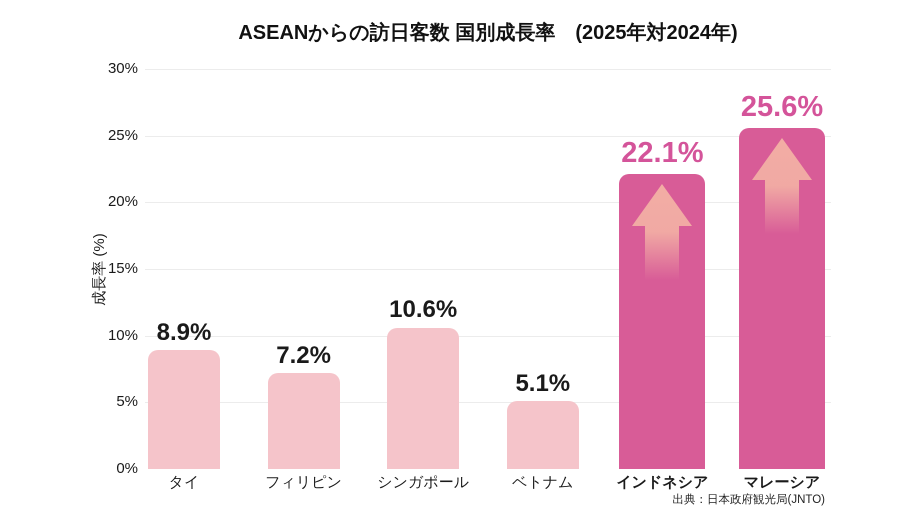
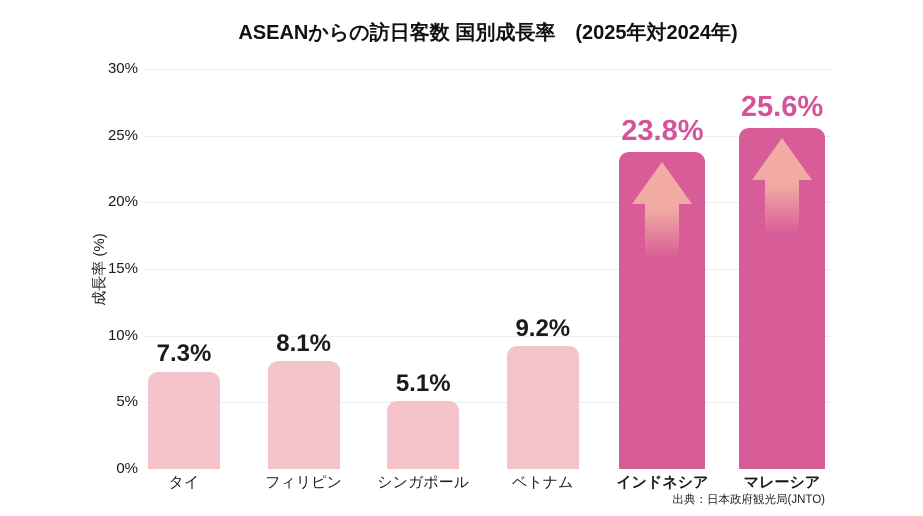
タイ: 8.9% -> 7.3%
フィリピン: 7.2% -> 8.1%
シンガポール: 10.6% -> 5.1%
ベトナム: 5.1% -> 9.2%
インドネシア: 22.1% -> 23.8%
